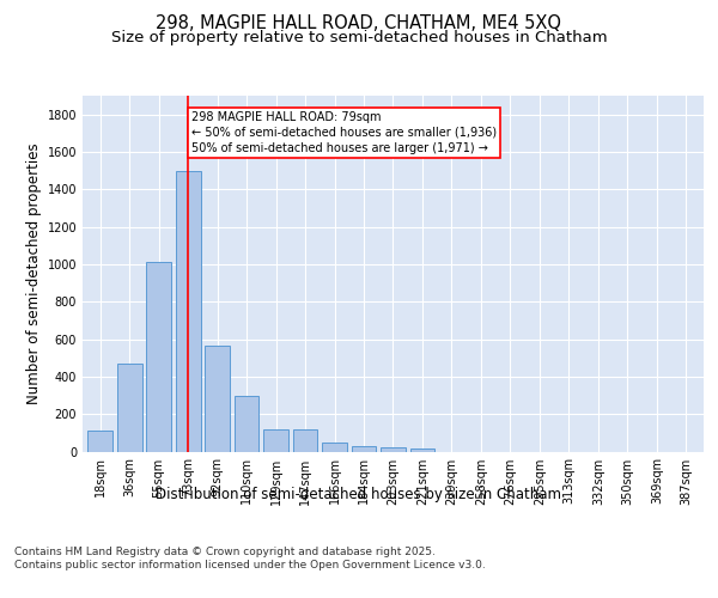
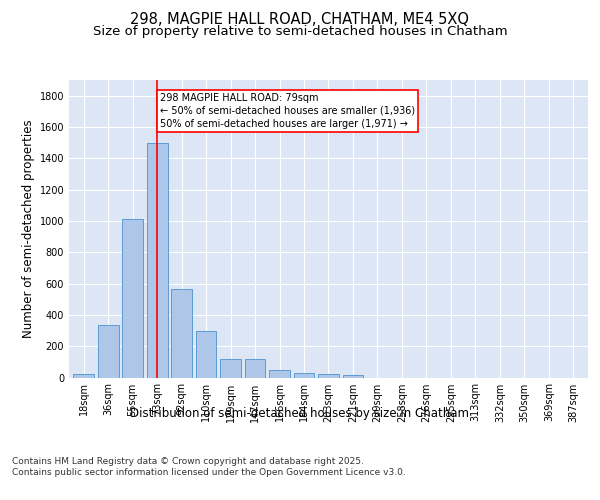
18sqm: 110 -> 20
36sqm: 470 -> 340
